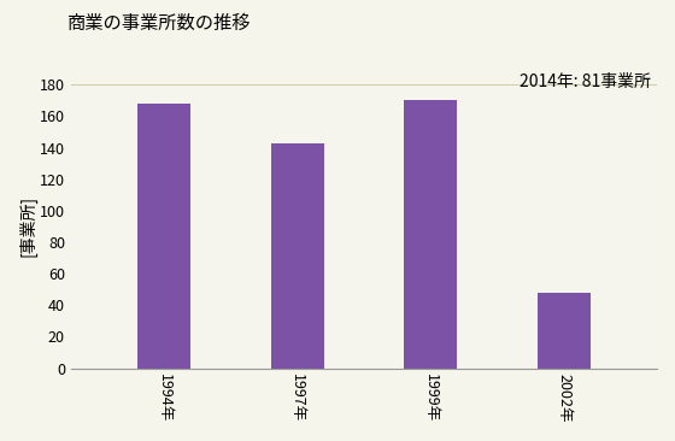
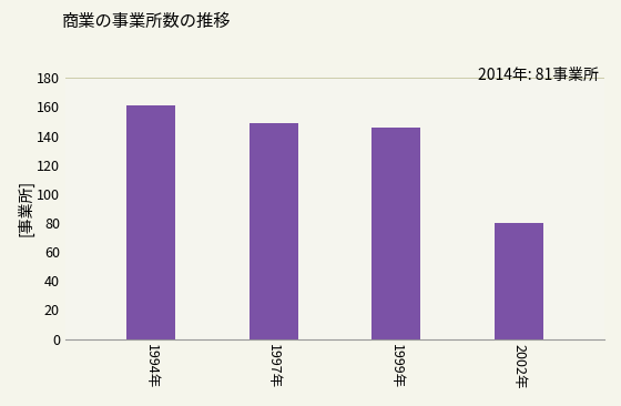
1994年: 168 -> 161
1997年: 143 -> 149
1999年: 170 -> 146
2002年: 48 -> 80
